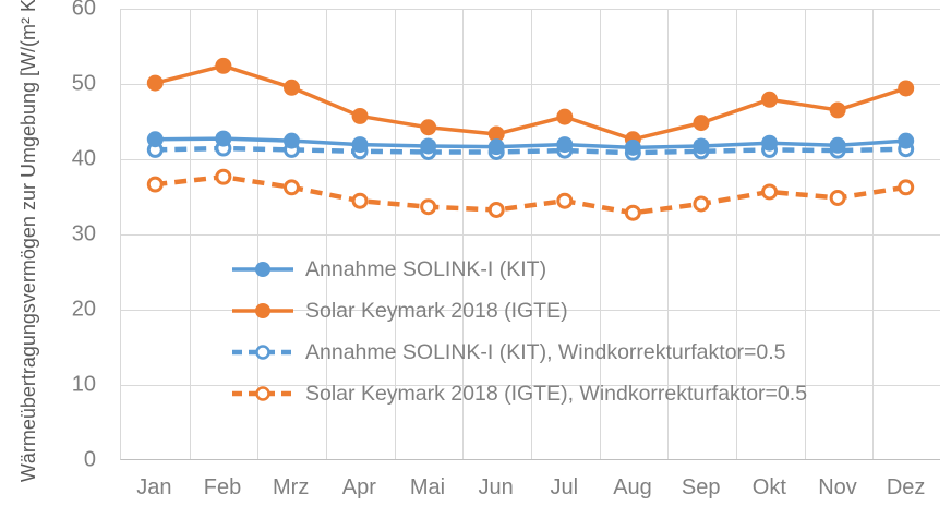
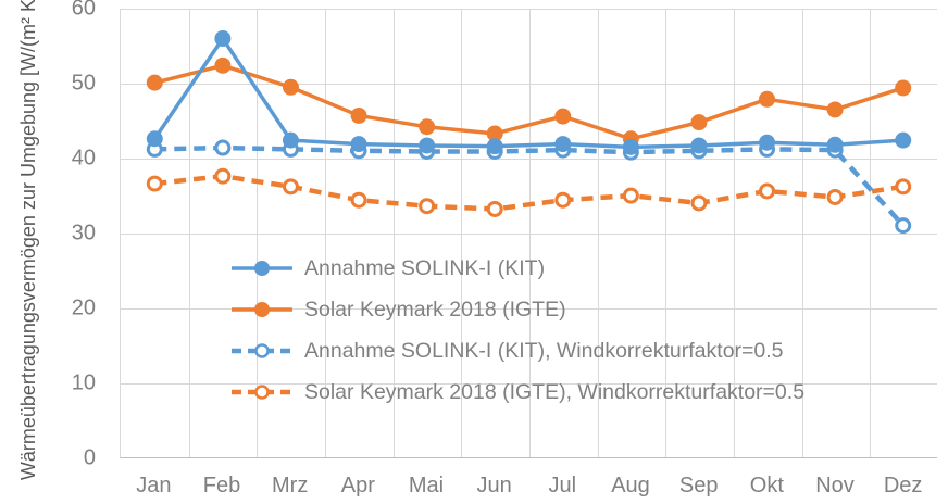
Annahme SOLINK-I (KIT)/Feb: 43 -> 56
Solar Keymark 2018 (IGTE), Windkorrekturfaktor=0.5/Aug: 33 -> 35
Annahme SOLINK-I (KIT), Windkorrekturfaktor=0.5/Dez: 41 -> 31
